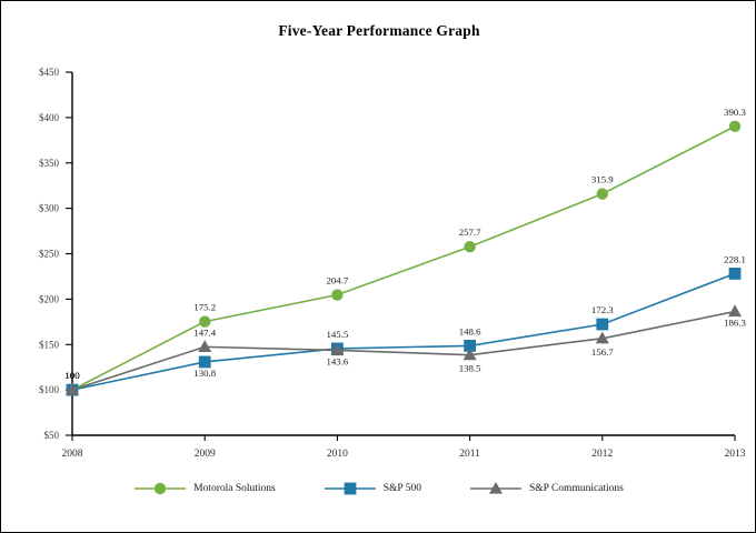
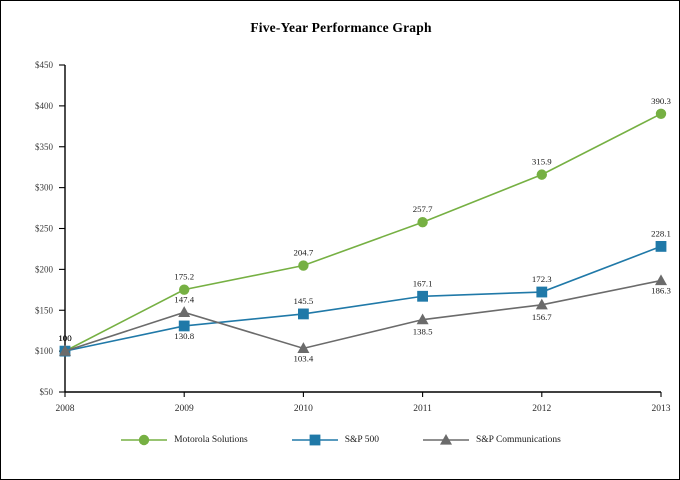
S&P Communications/2010: 143.6 -> 103.4
S&P 500/2011: 148.6 -> 167.1
